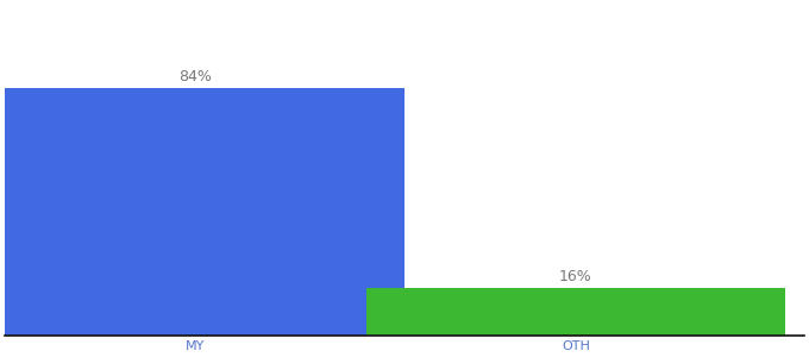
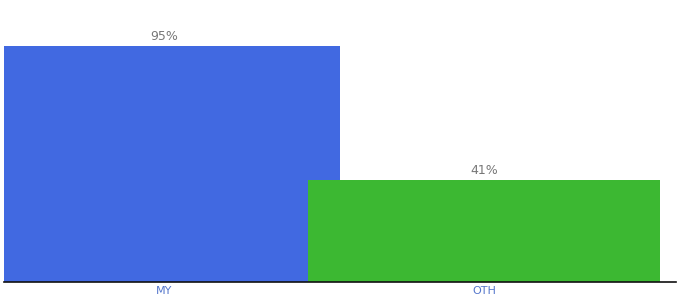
MY: 84% -> 95%
OTH: 16% -> 41%
